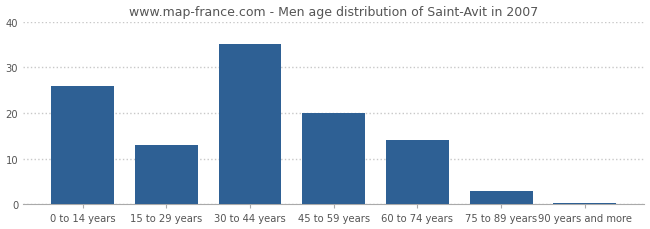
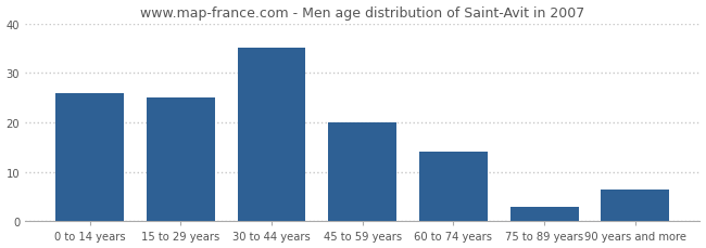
15 to 29 years: 13.0 -> 25.0
90 years and more: 0.4 -> 6.5
